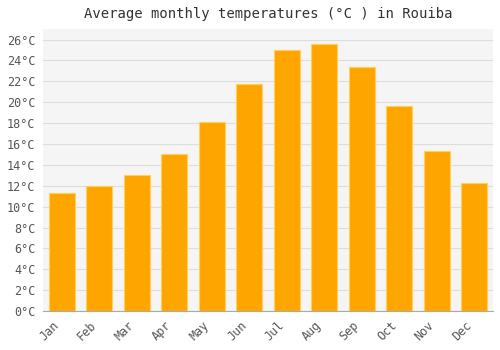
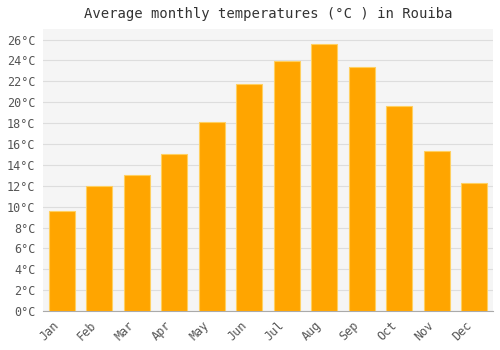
Jan: 11.3°C -> 9.6°C
Jul: 25.0°C -> 23.9°C
